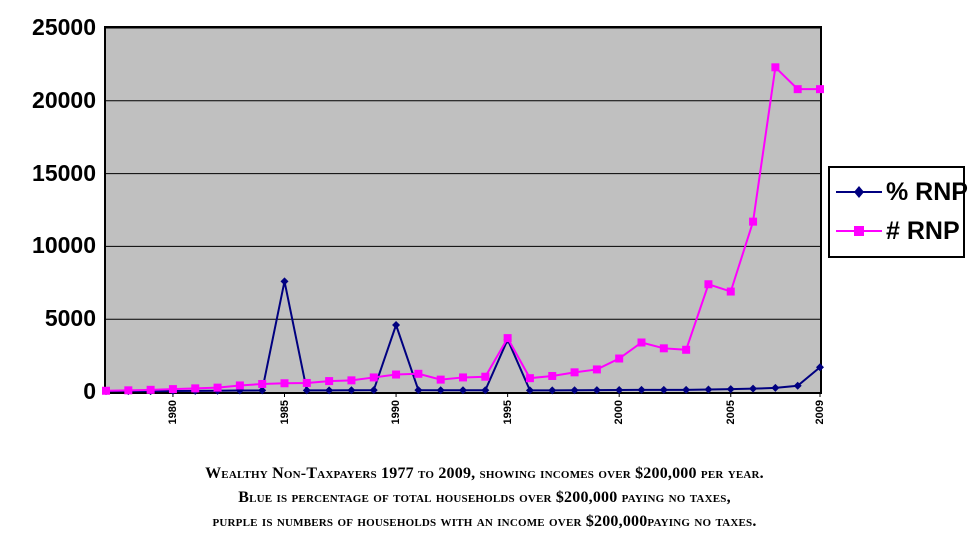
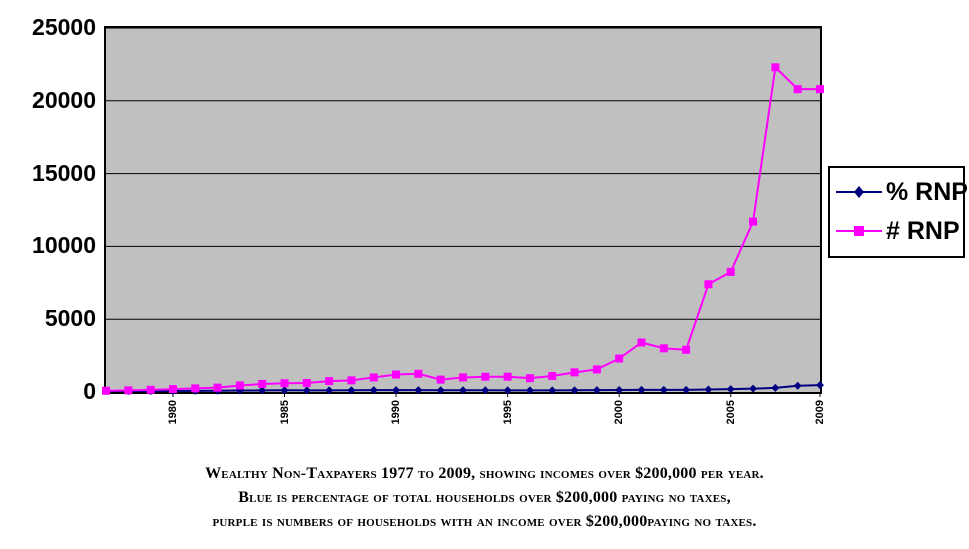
% RNP/1985: 7600 -> 100
% RNP/1990: 4600 -> 100
% RNP/1995: 3600 -> 100
# RNP/1995: 3700 -> 1000
# RNP/2005: 6900 -> 8200
% RNP/2009: 1700 -> 500
